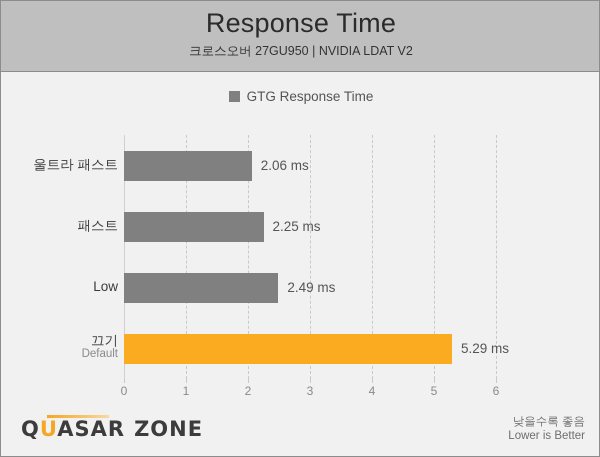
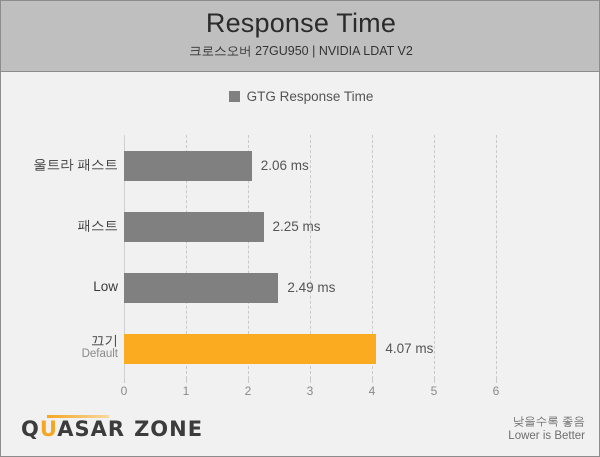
끄기: 5.29 -> 4.07
